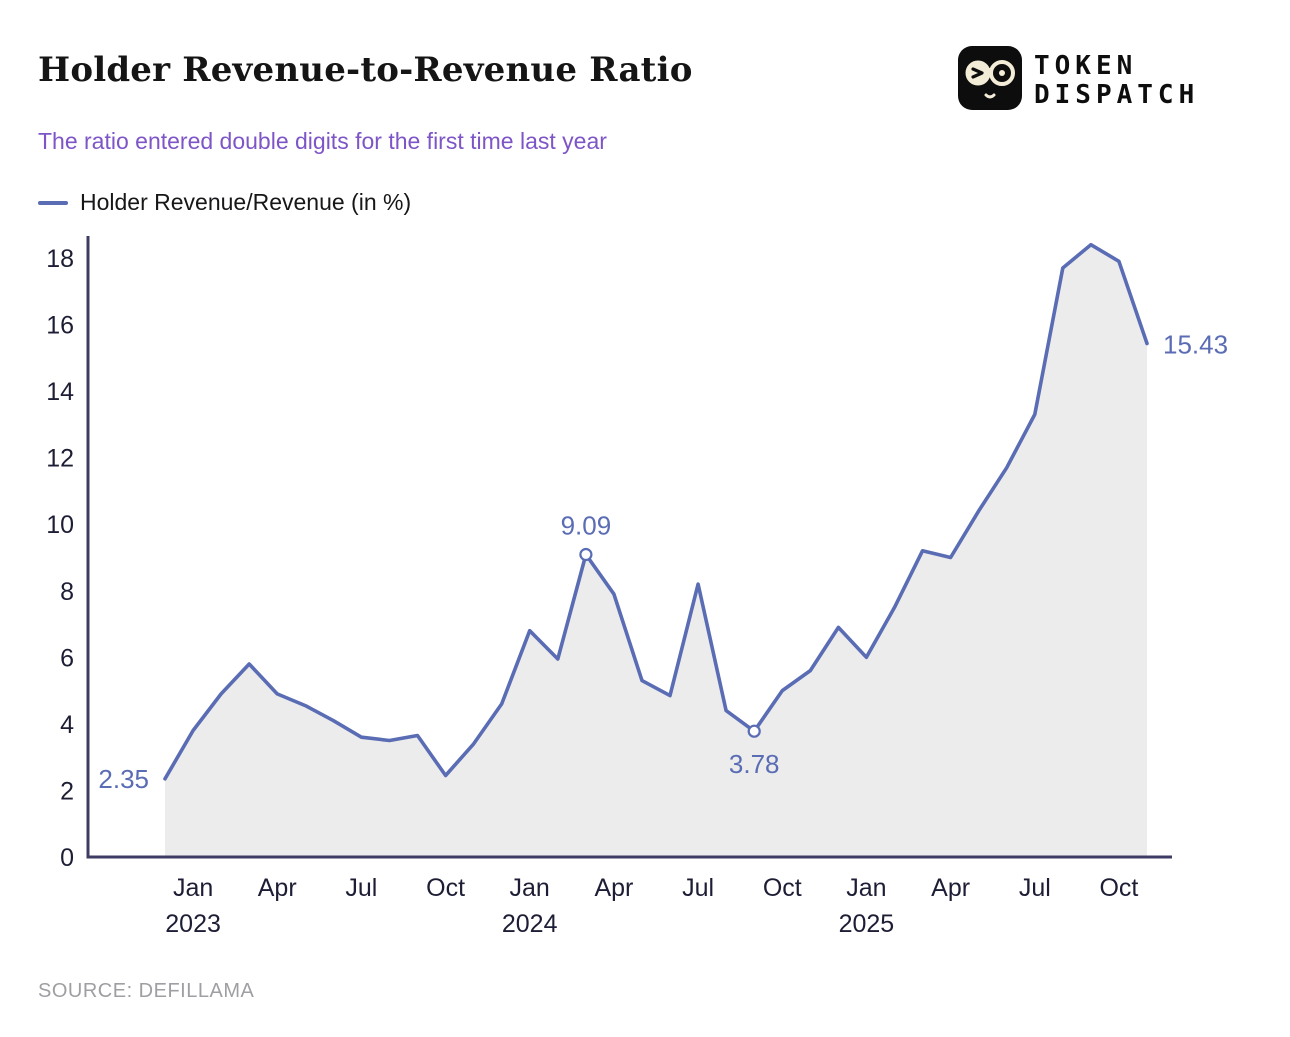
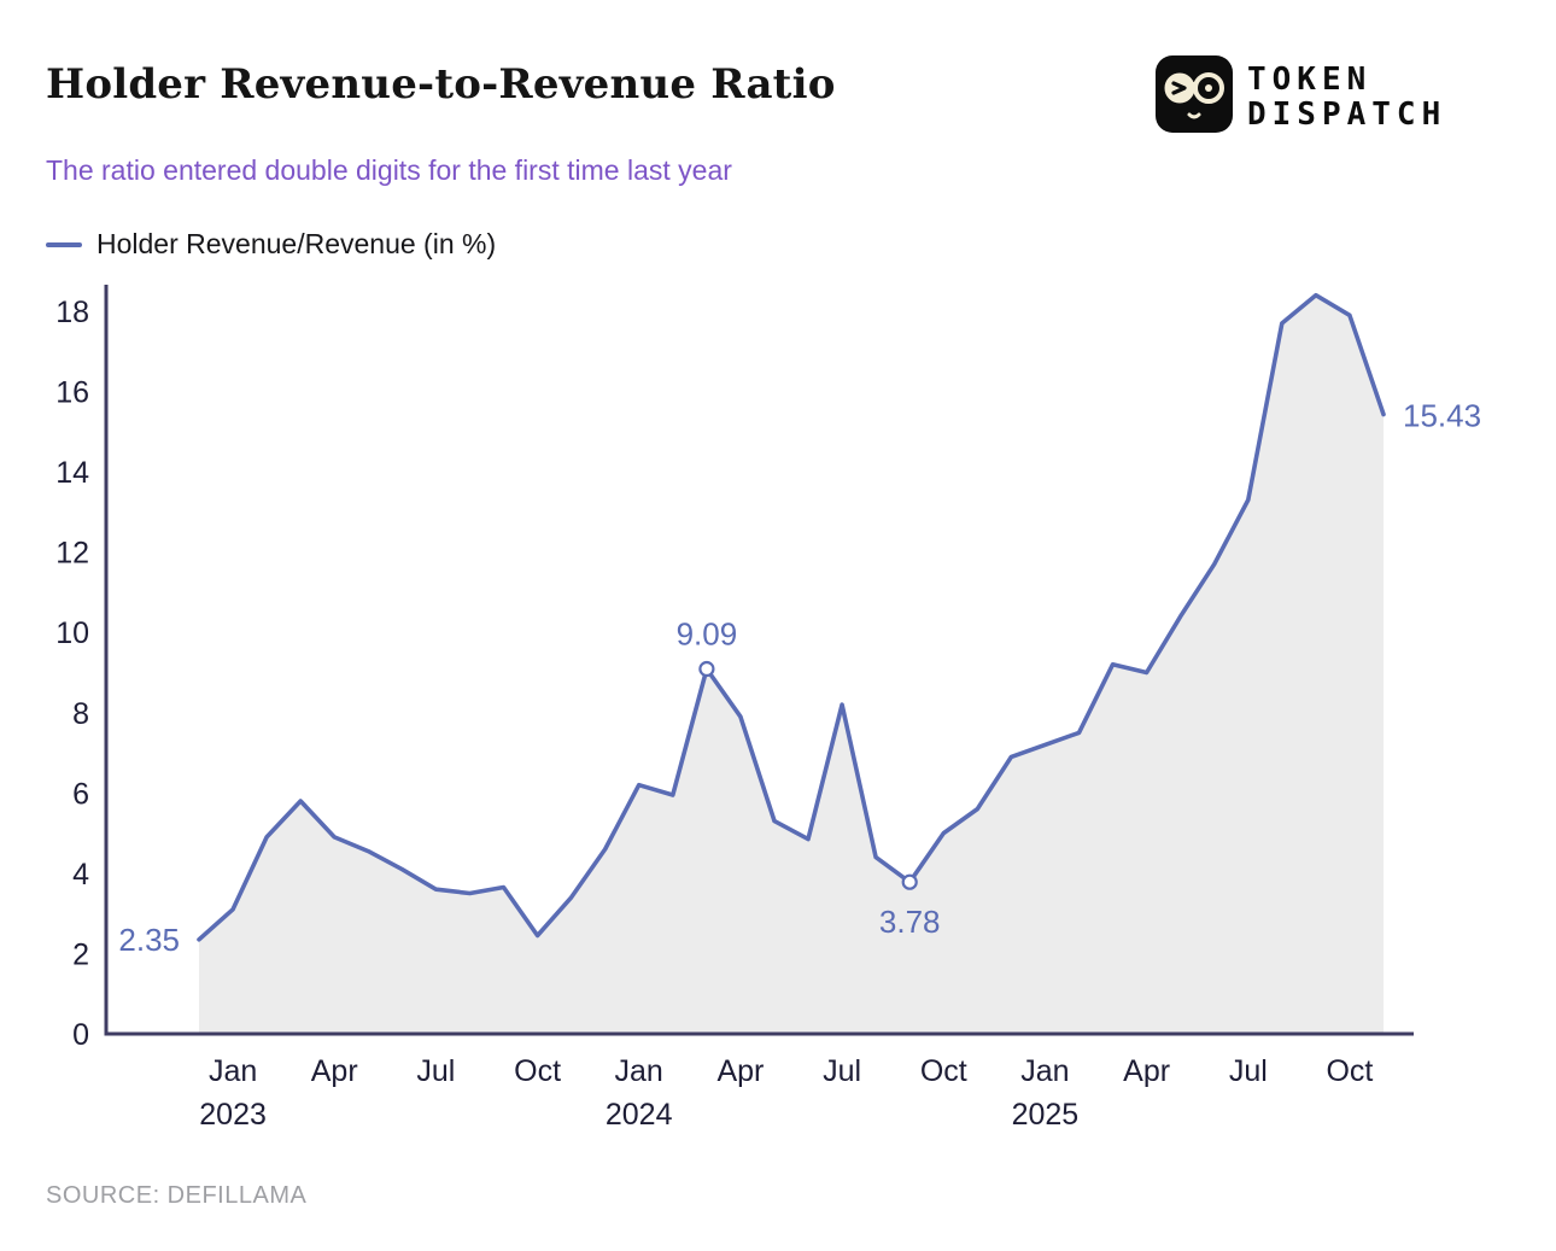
Jan 2023: 3.8 -> 3.1
Jan 2024: 6.8 -> 6.2
Jan 2025: 6.0 -> 7.2
